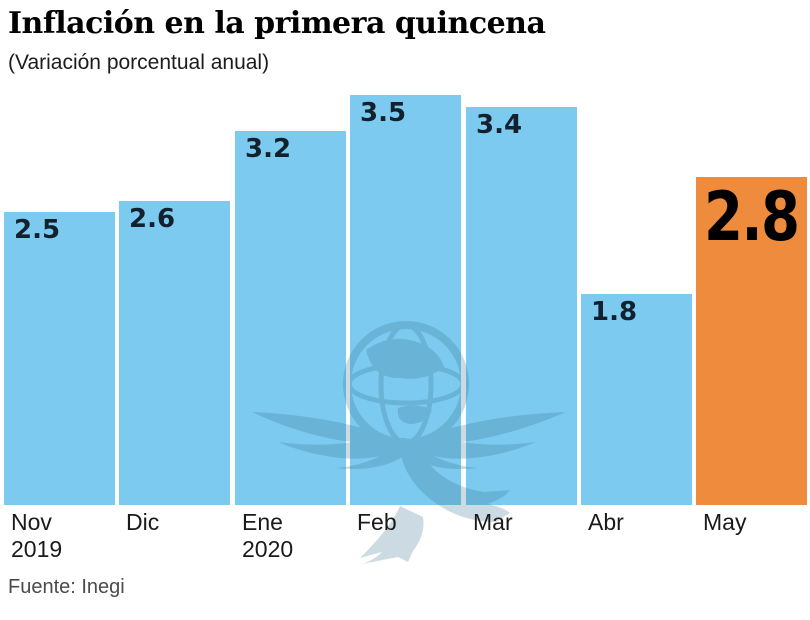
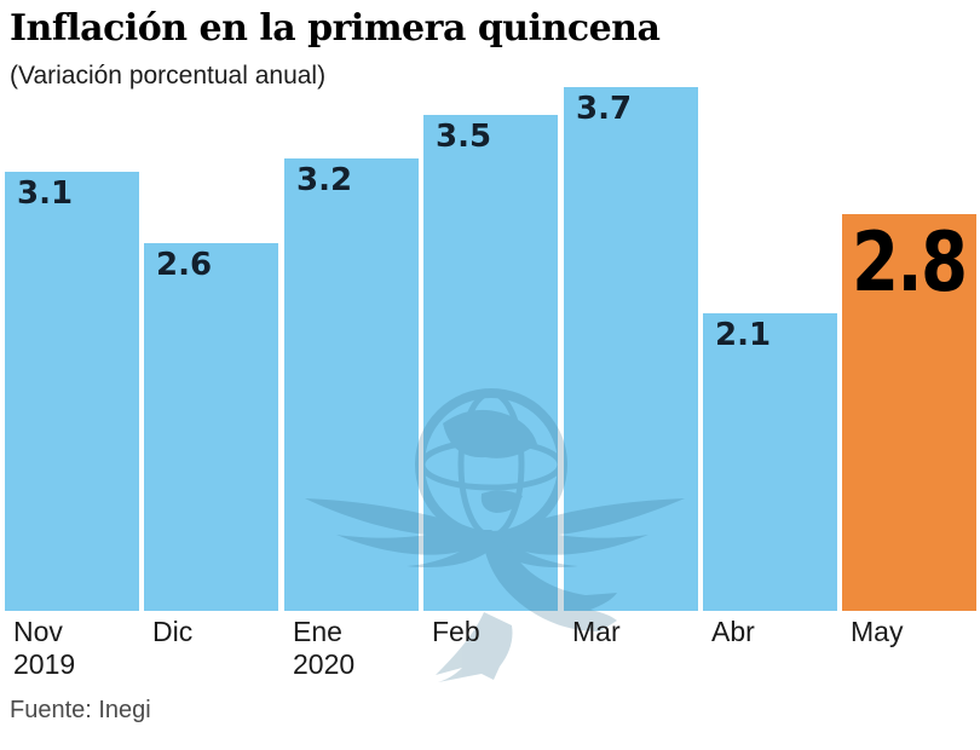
Nov 2019: 2.5 -> 3.1
Mar: 3.4 -> 3.7
Abr: 1.8 -> 2.1
